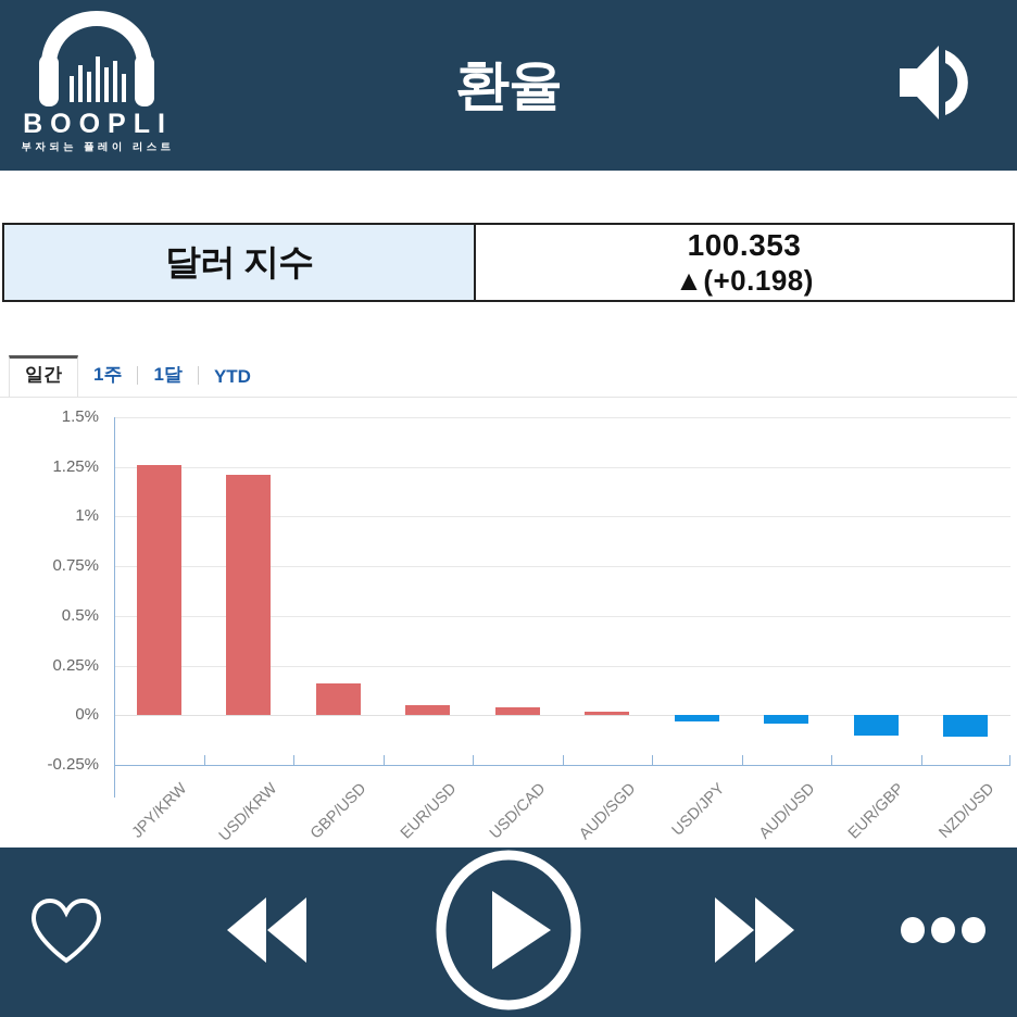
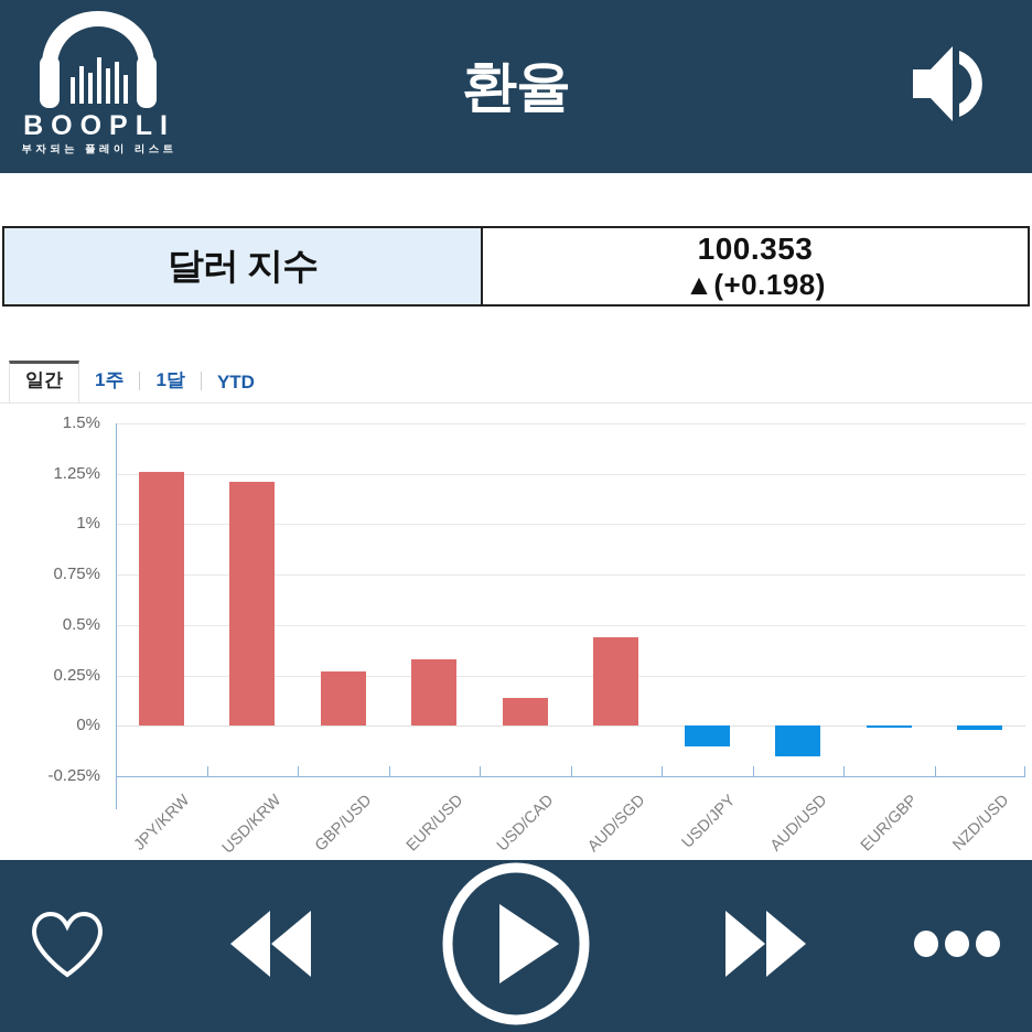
GBP/USD: 0.16% -> 0.27%
EUR/USD: 0.05% -> 0.33%
USD/CAD: 0.04% -> 0.14%
AUD/SGD: 0.02% -> 0.44%
USD/JPY: -0.03% -> -0.10%
AUD/USD: -0.04% -> -0.15%
EUR/GBP: -0.10% -> -0.01%
NZD/USD: -0.11% -> -0.02%
